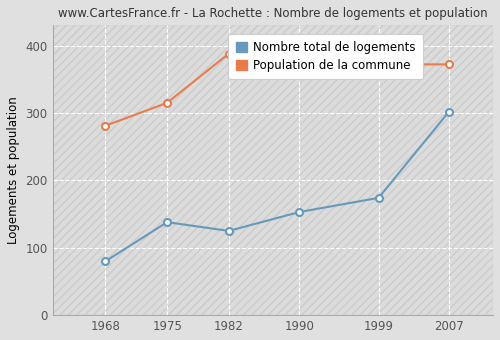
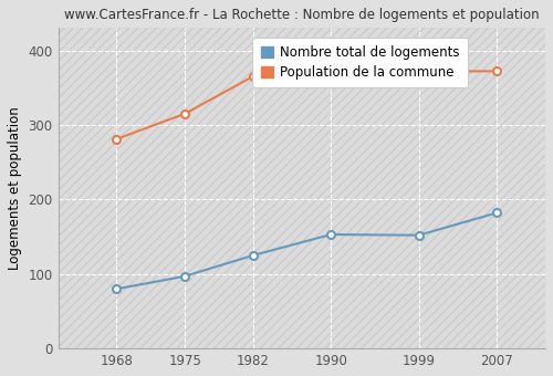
Nombre total de logements/1975: 138 -> 97
Population de la commune/1982: 388 -> 365
Nombre total de logements/1999: 174 -> 152
Nombre total de logements/2007: 302 -> 182
